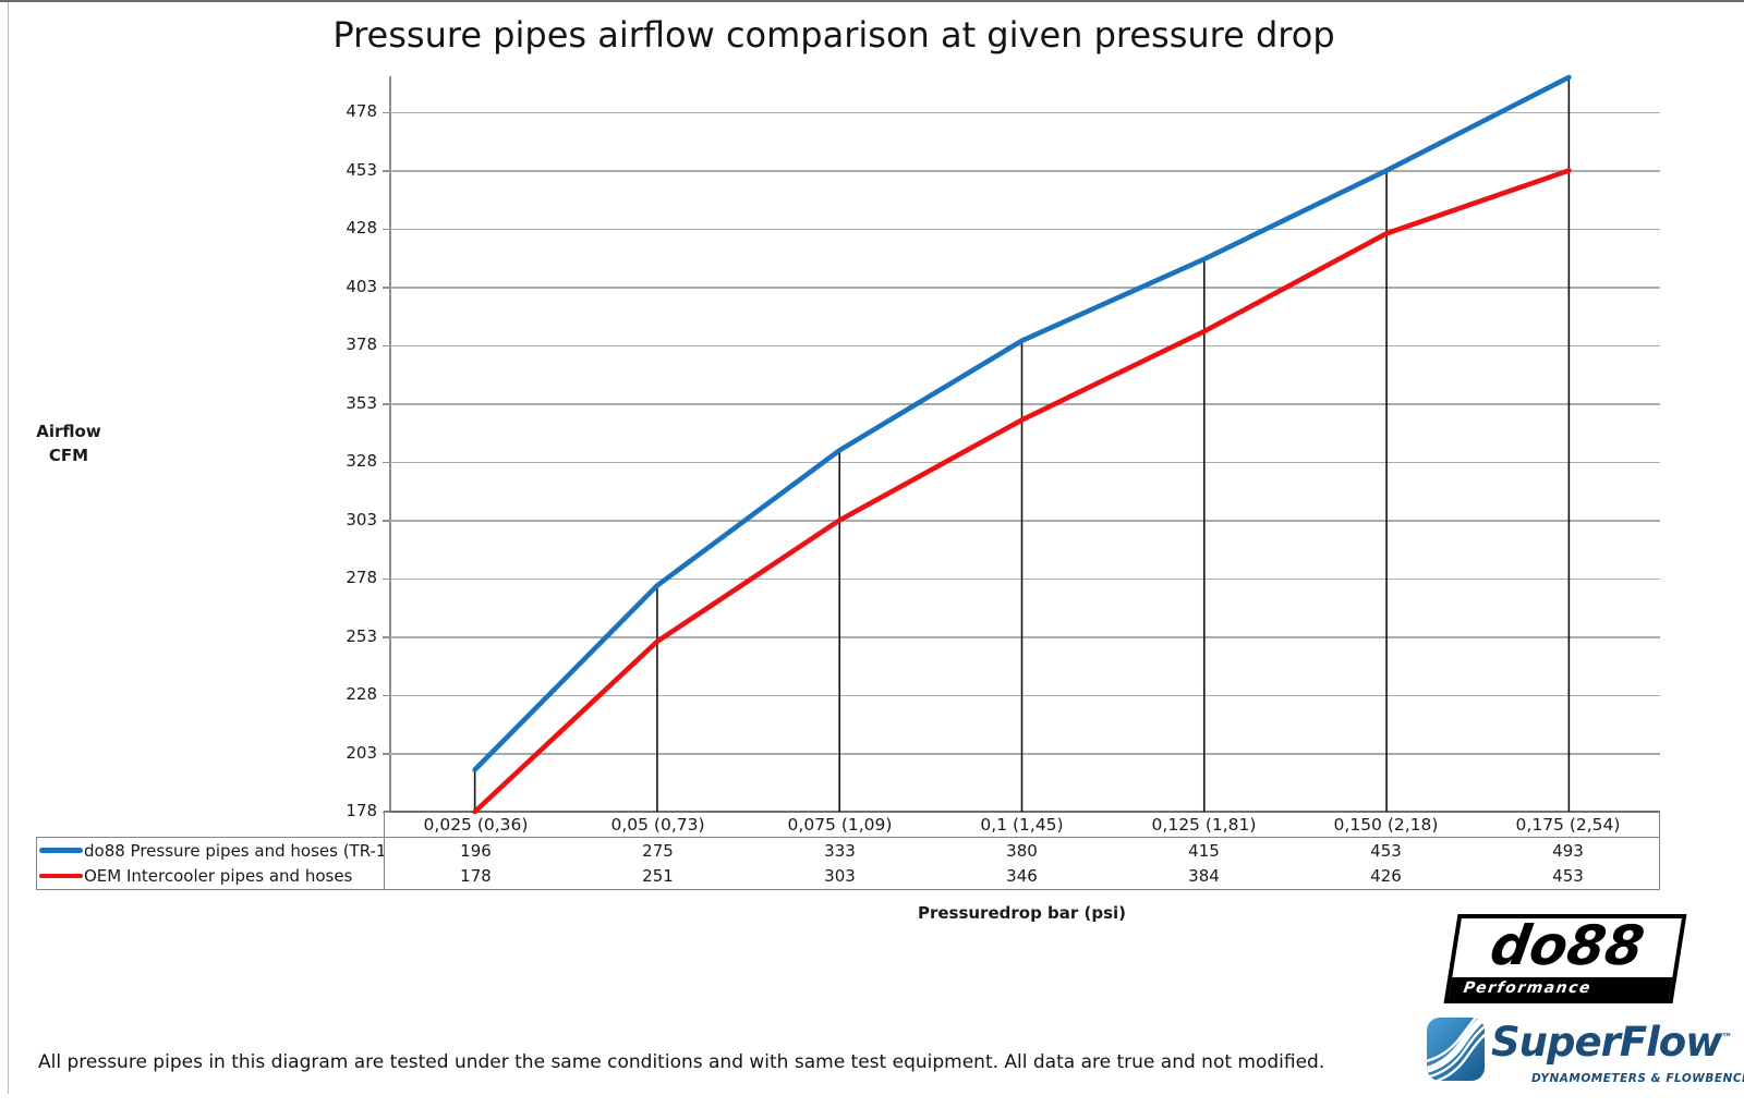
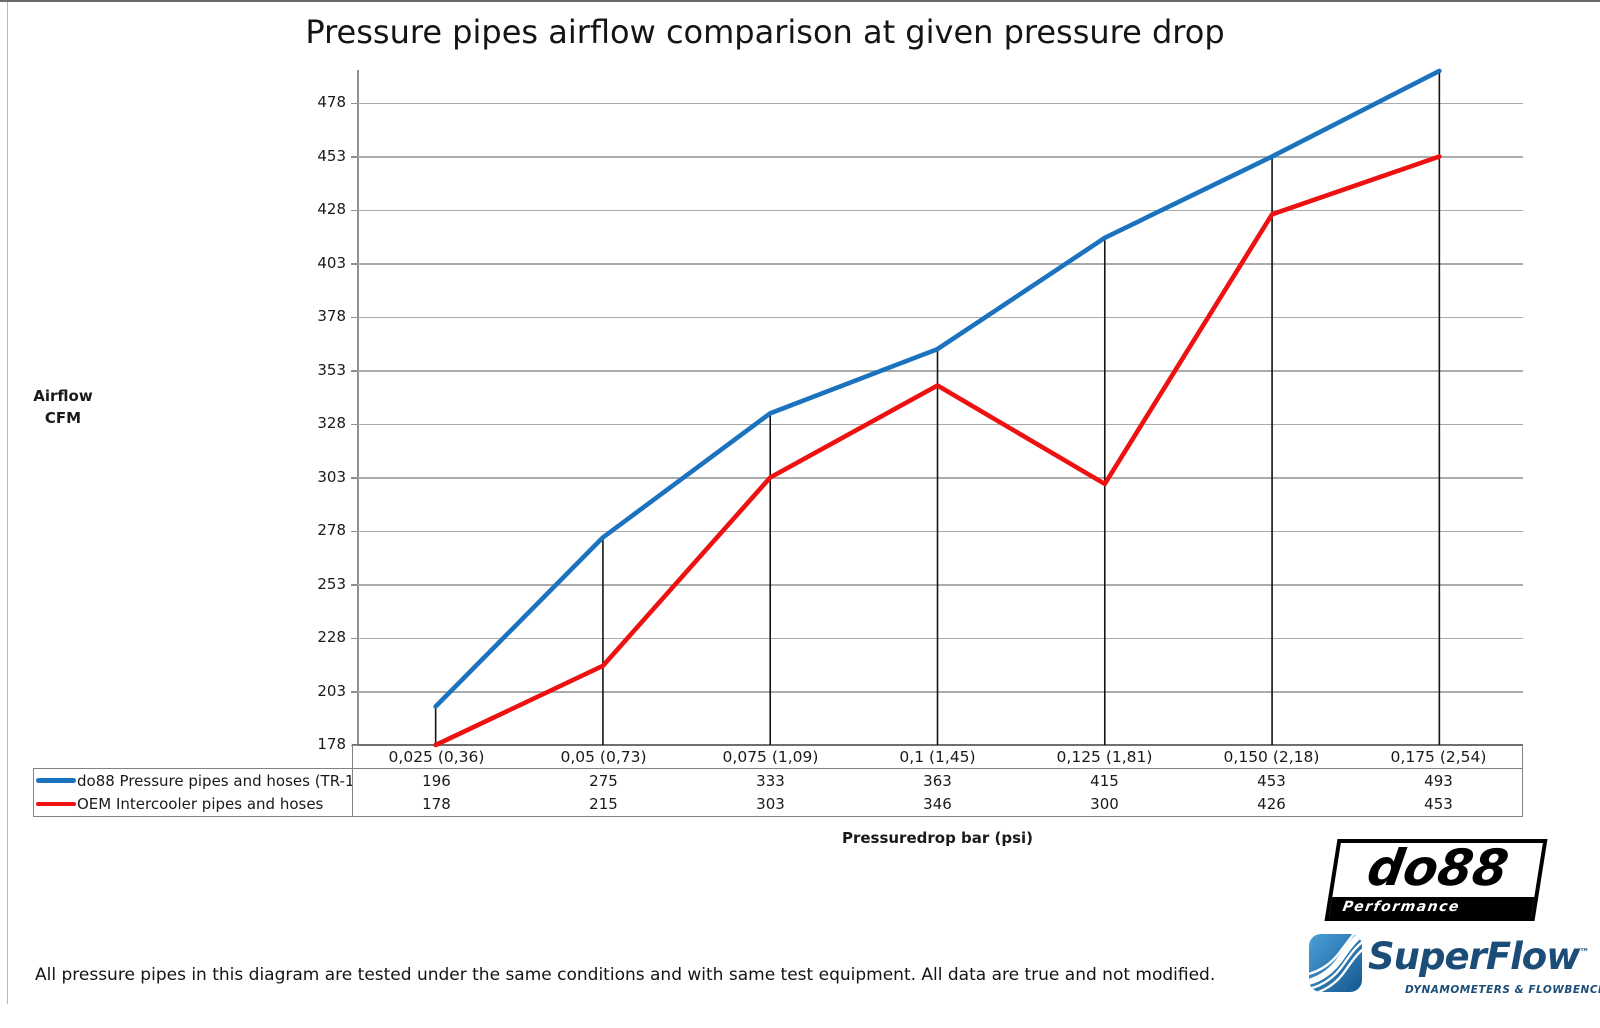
OEM Intercooler pipes and hoses/0,05 (0,73): 251 -> 215
do88 Pressure pipes and hoses (TR-110)/0,1 (1,45): 380 -> 363
OEM Intercooler pipes and hoses/0,125 (1,81): 384 -> 300
